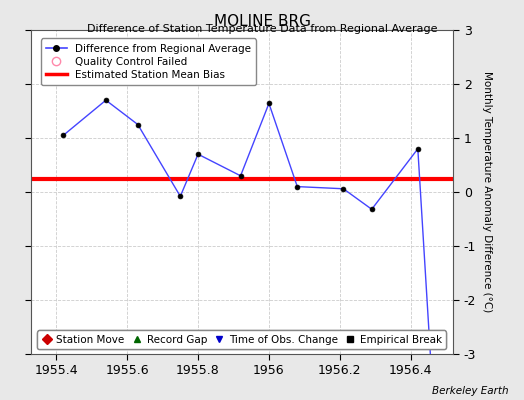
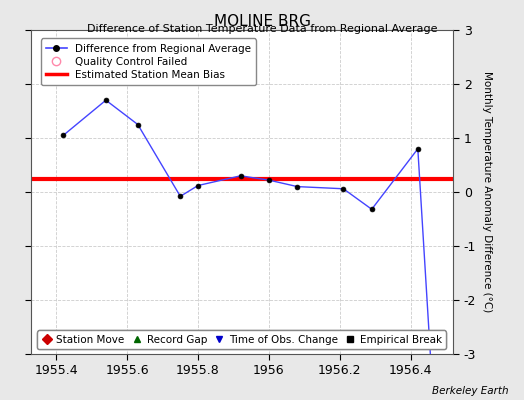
1955.8: 0.70 -> 0.12
1956: 1.64 -> 0.22
